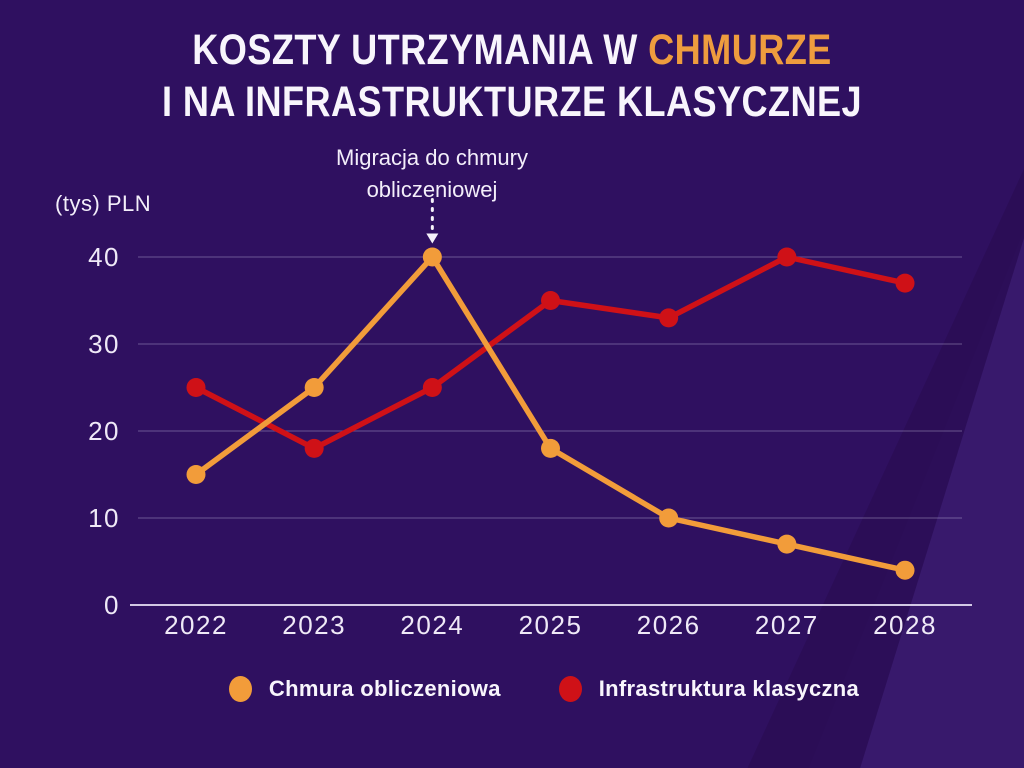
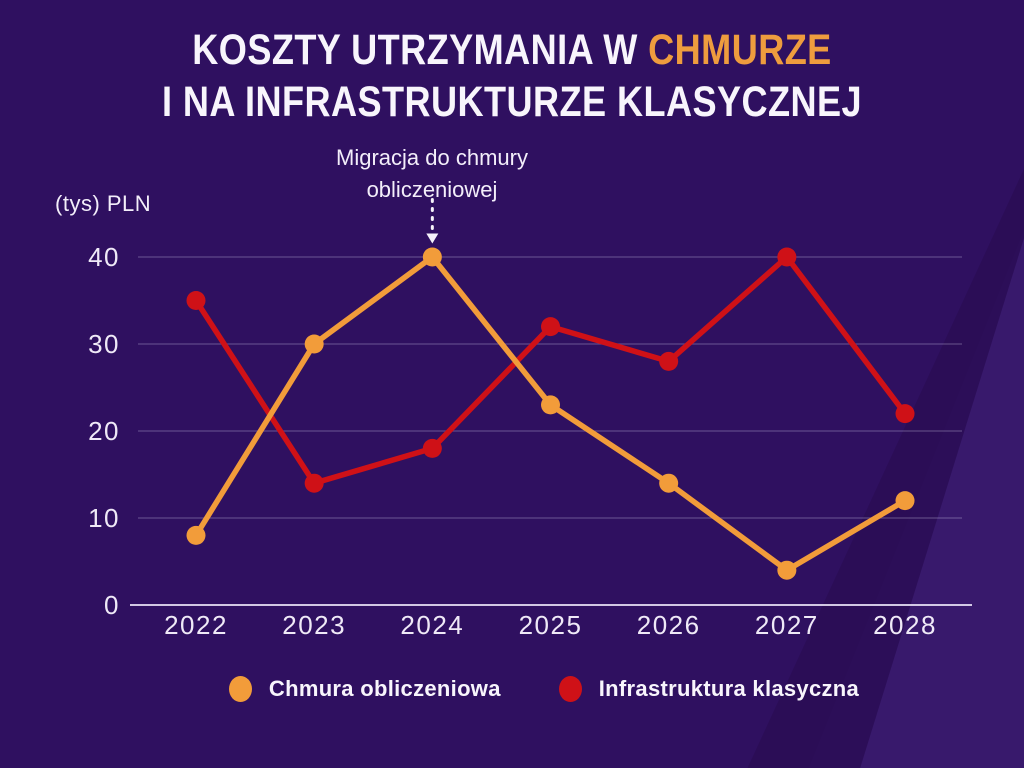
Infrastruktura klasyczna/2022: 25 -> 35
Chmura obliczeniowa/2022: 15 -> 8
Infrastruktura klasyczna/2023: 18 -> 14
Chmura obliczeniowa/2023: 25 -> 30
Infrastruktura klasyczna/2024: 25 -> 18
Infrastruktura klasyczna/2025: 35 -> 32
Chmura obliczeniowa/2025: 18 -> 23
Infrastruktura klasyczna/2026: 33 -> 28
Chmura obliczeniowa/2026: 10 -> 14
Chmura obliczeniowa/2027: 7 -> 4
Infrastruktura klasyczna/2028: 37 -> 22
Chmura obliczeniowa/2028: 4 -> 12
